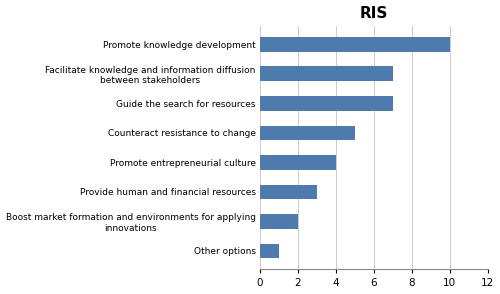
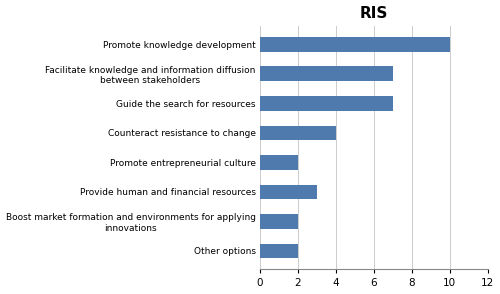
Counteract resistance to change: 5 -> 4
Promote entrepreneurial culture: 4 -> 2
Other options: 1 -> 2
